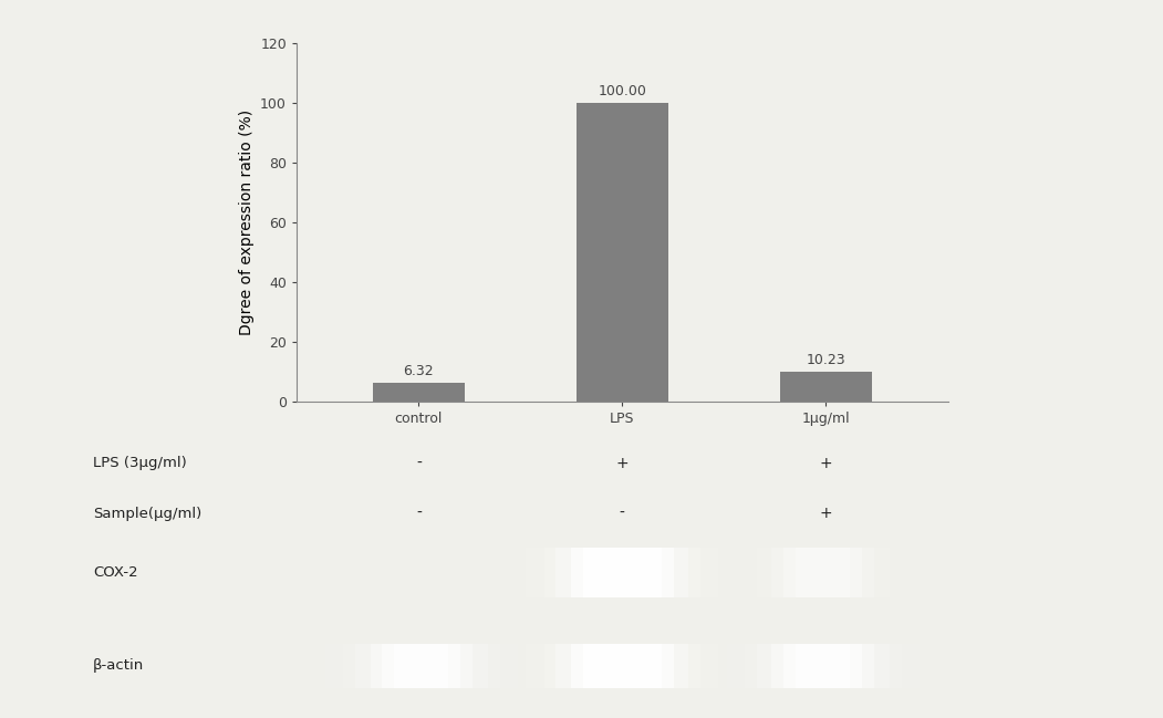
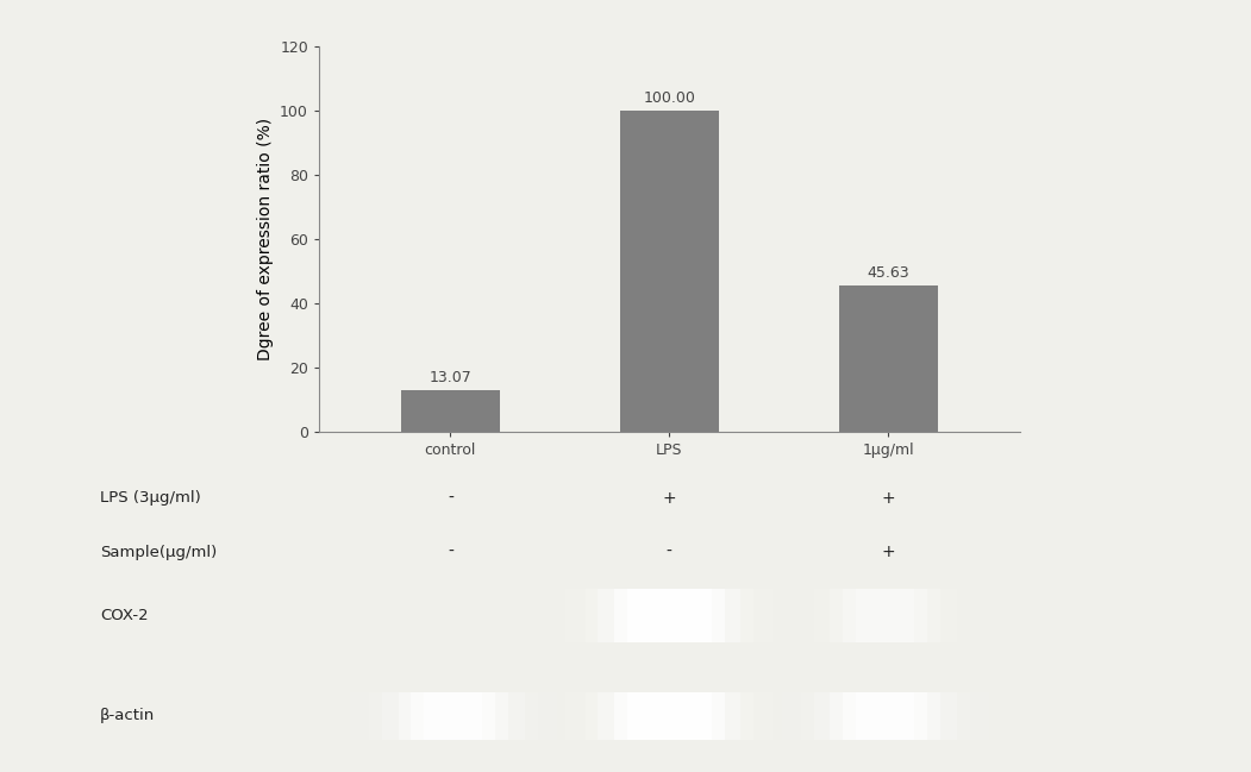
control: 6.32 -> 13.07
1μg/ml: 10.23 -> 45.63
